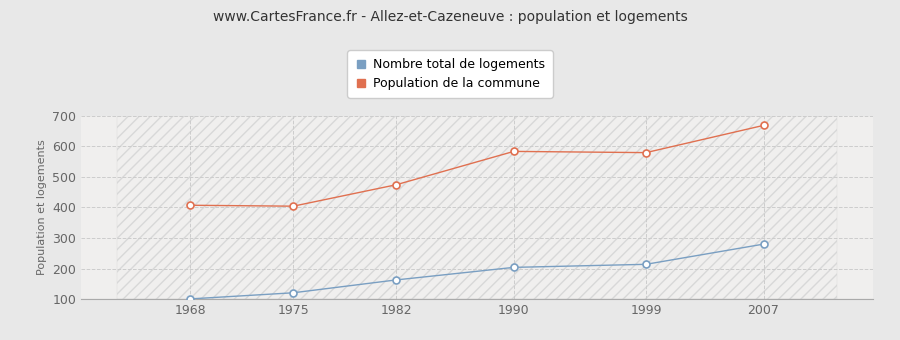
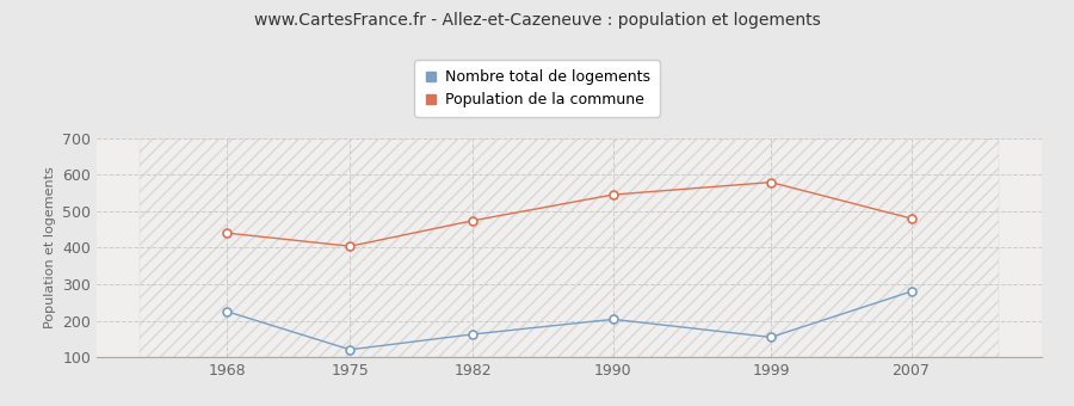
Nombre total de logements/1968: 101 -> 225
Population de la commune/1968: 407 -> 440
Population de la commune/1990: 583 -> 545
Nombre total de logements/1999: 214 -> 155
Population de la commune/2007: 668 -> 480
